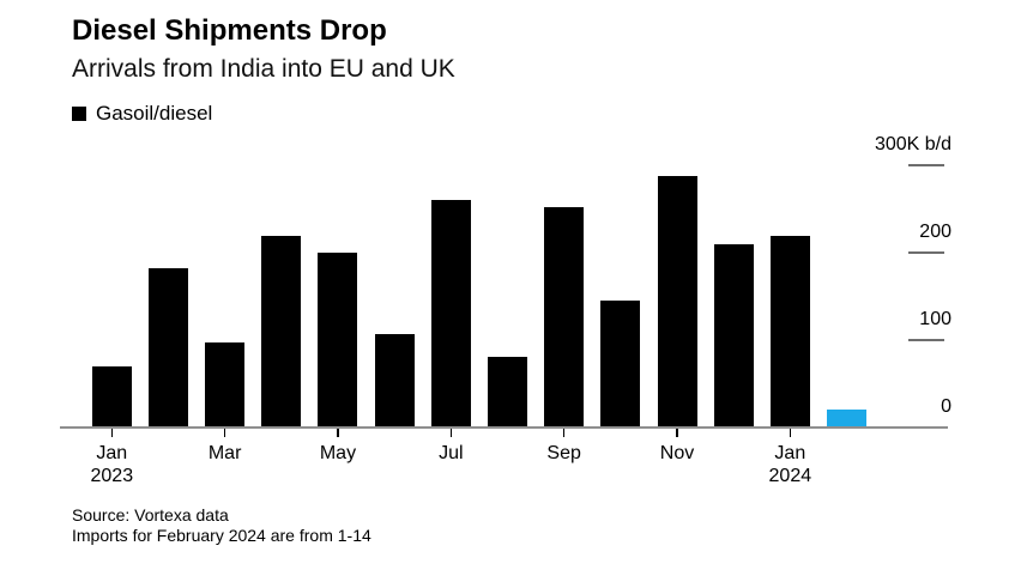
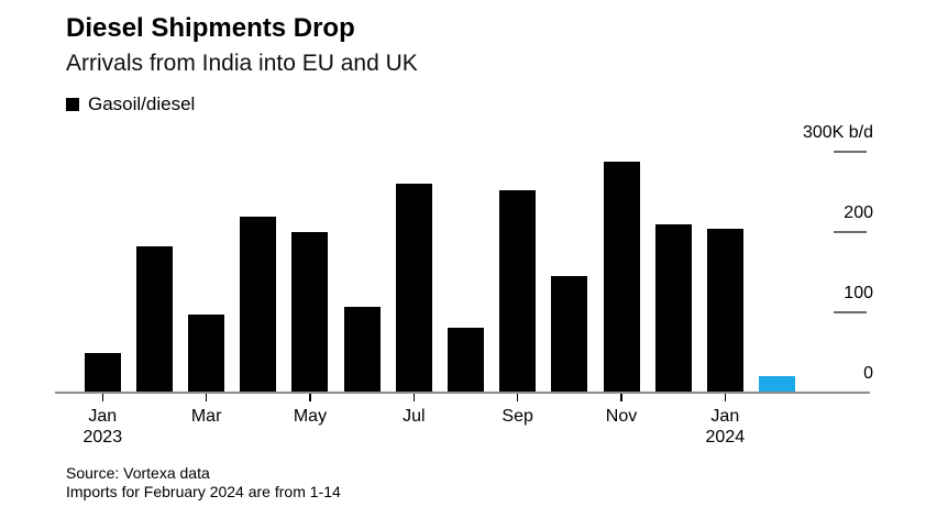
Jan 2023: 70 -> 50
Jan 2024: 220 -> 200
